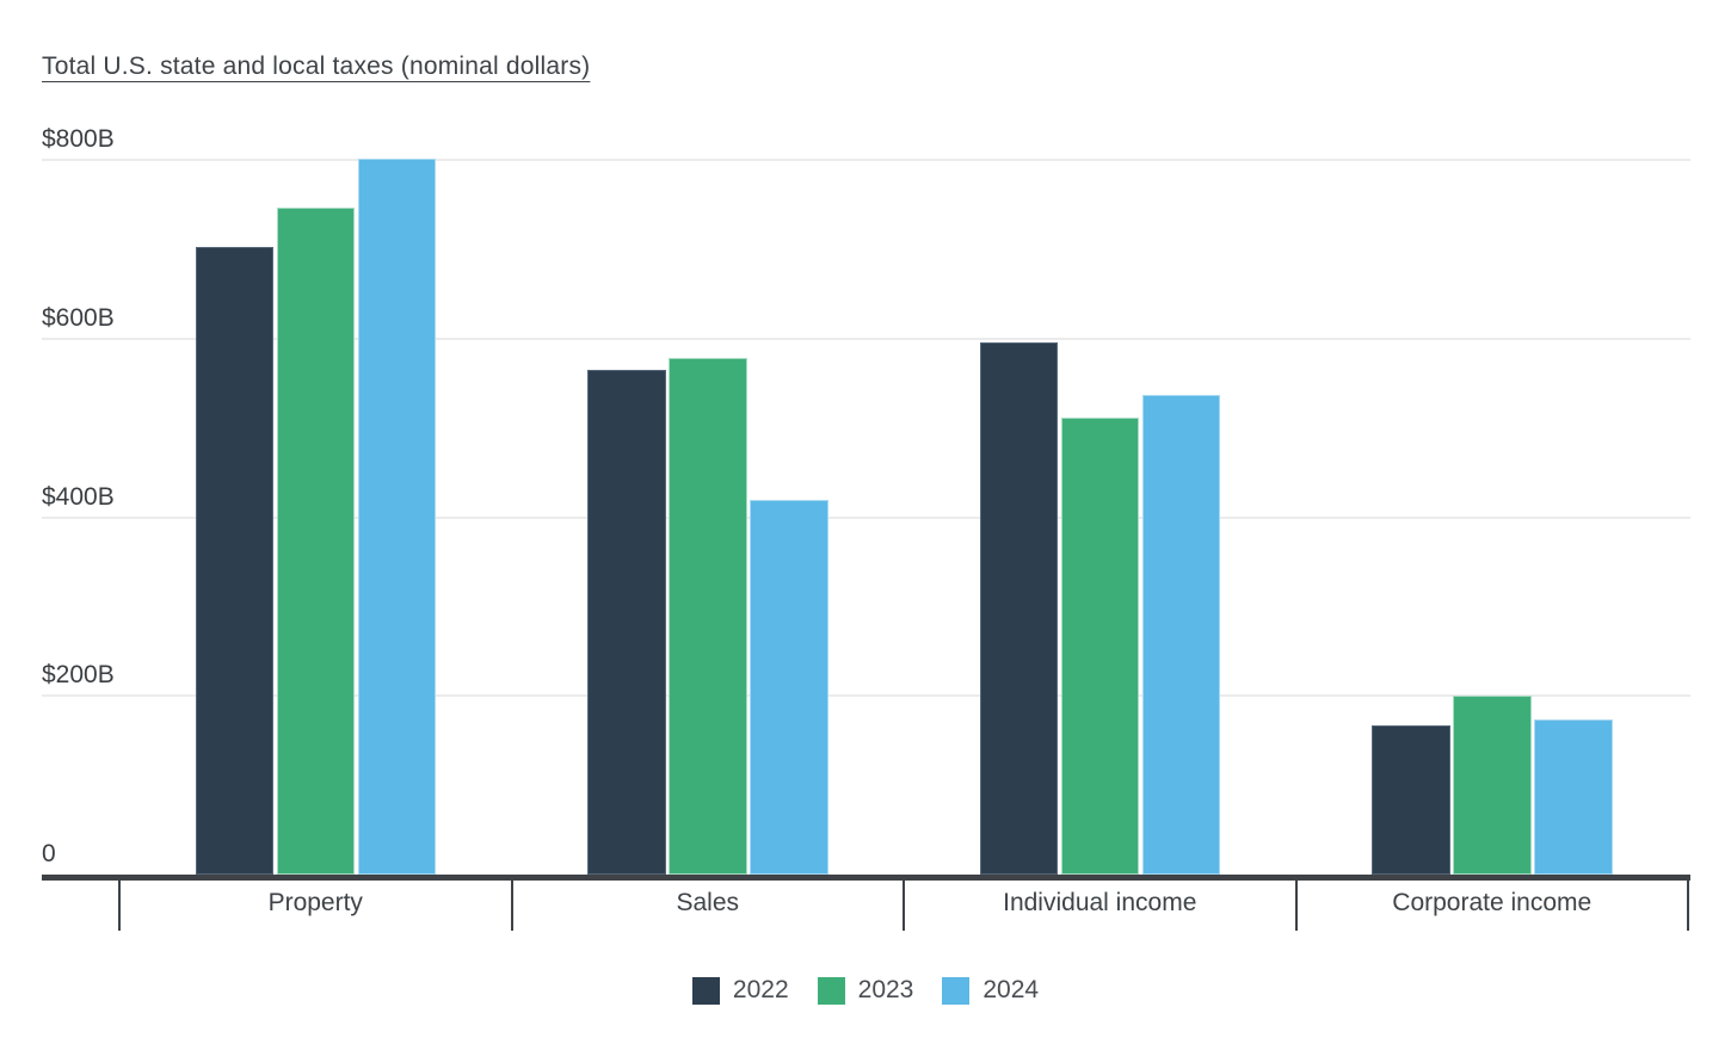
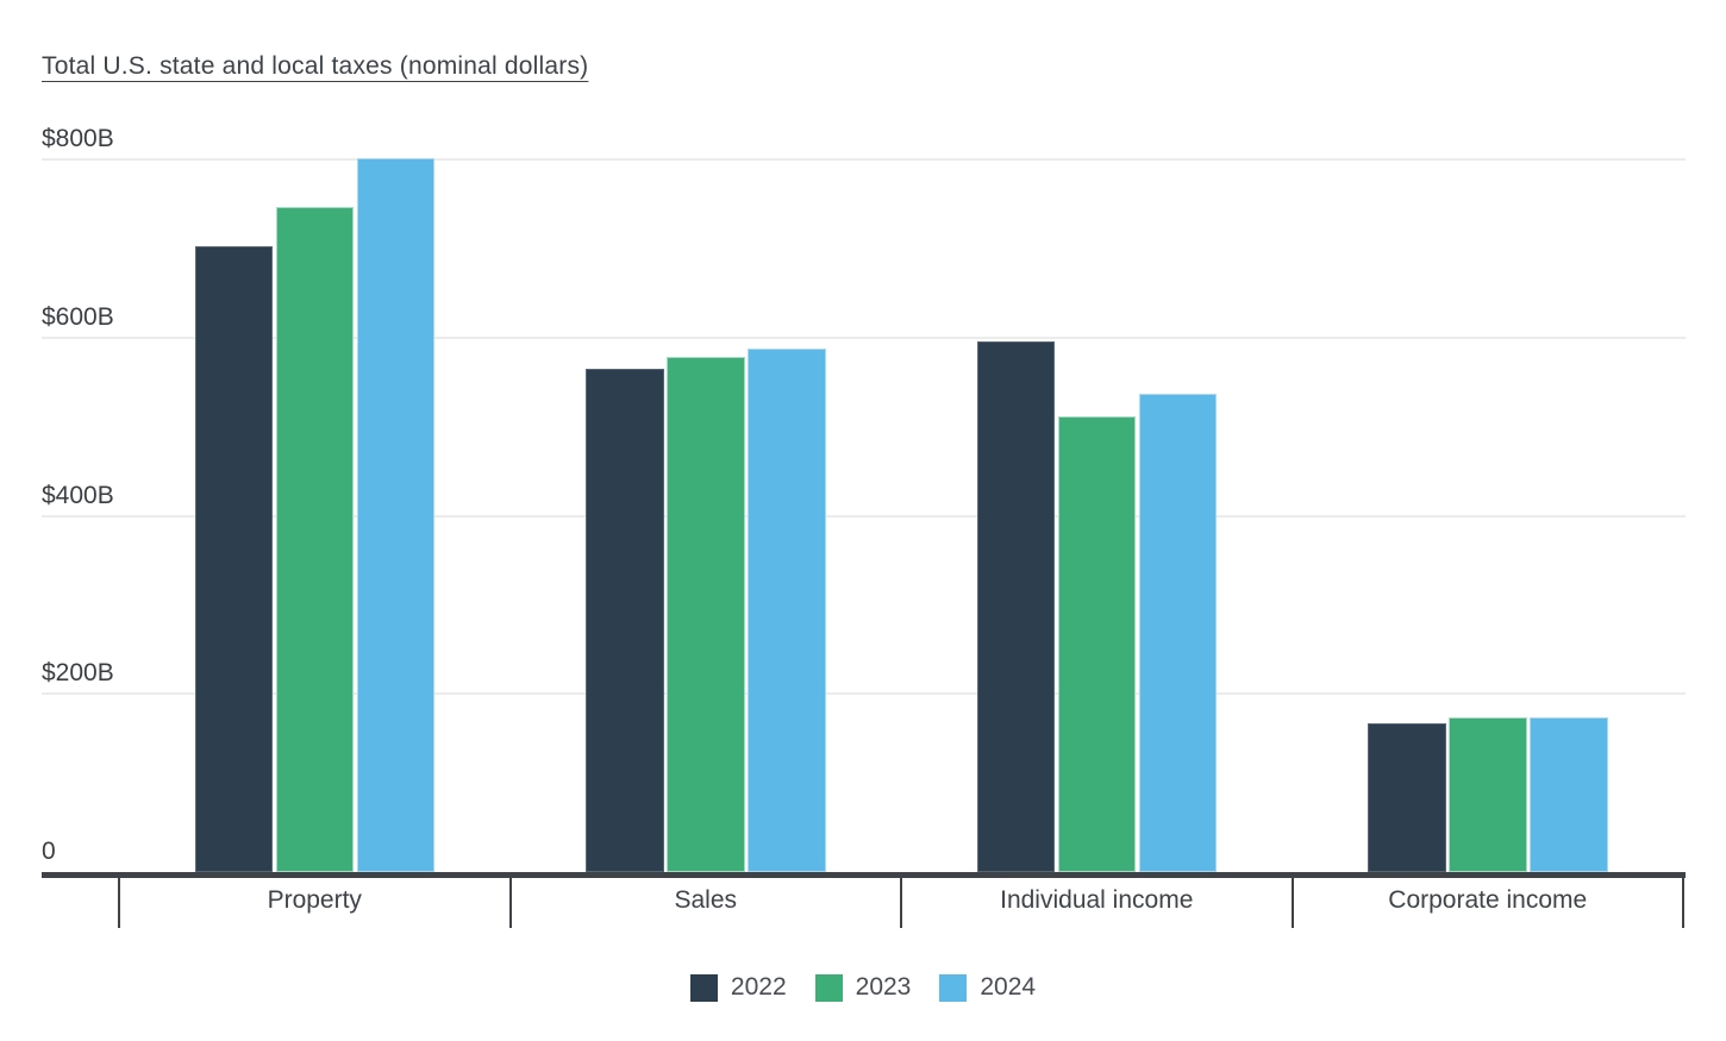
2024/Sales: $420B -> $590B
2023/Corporate income: $200B -> $170B
